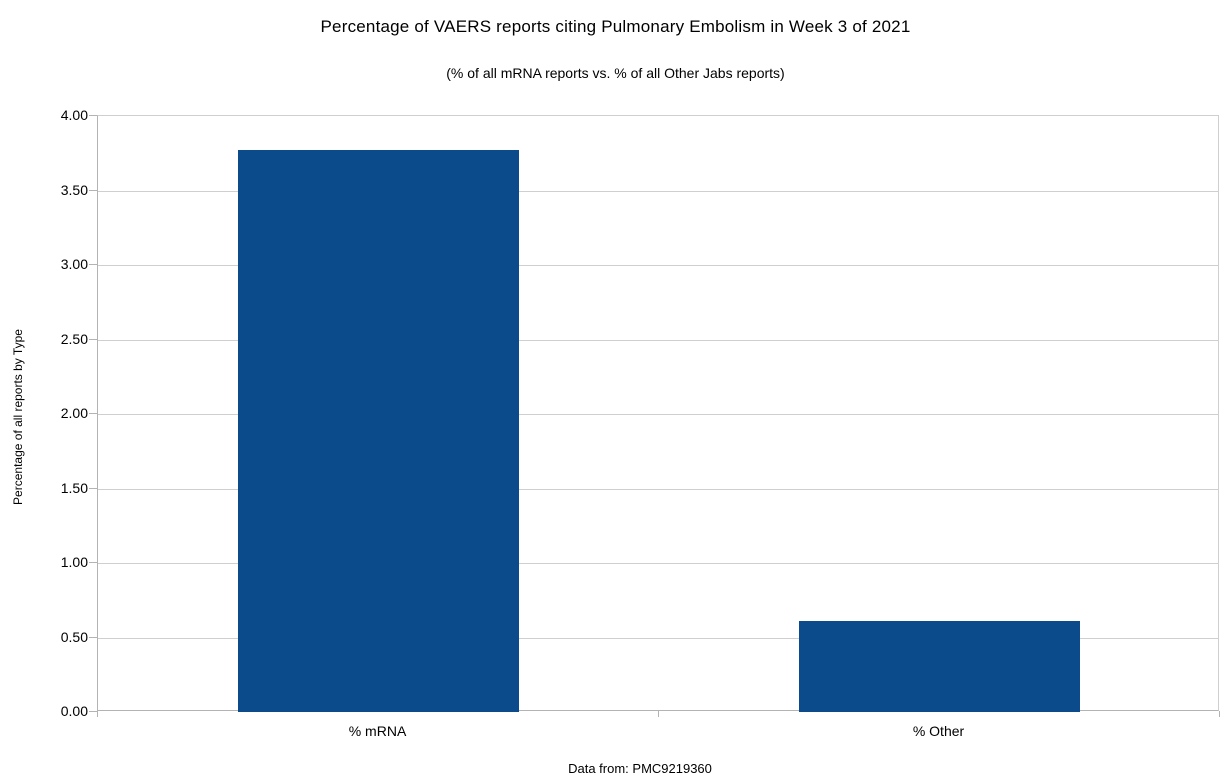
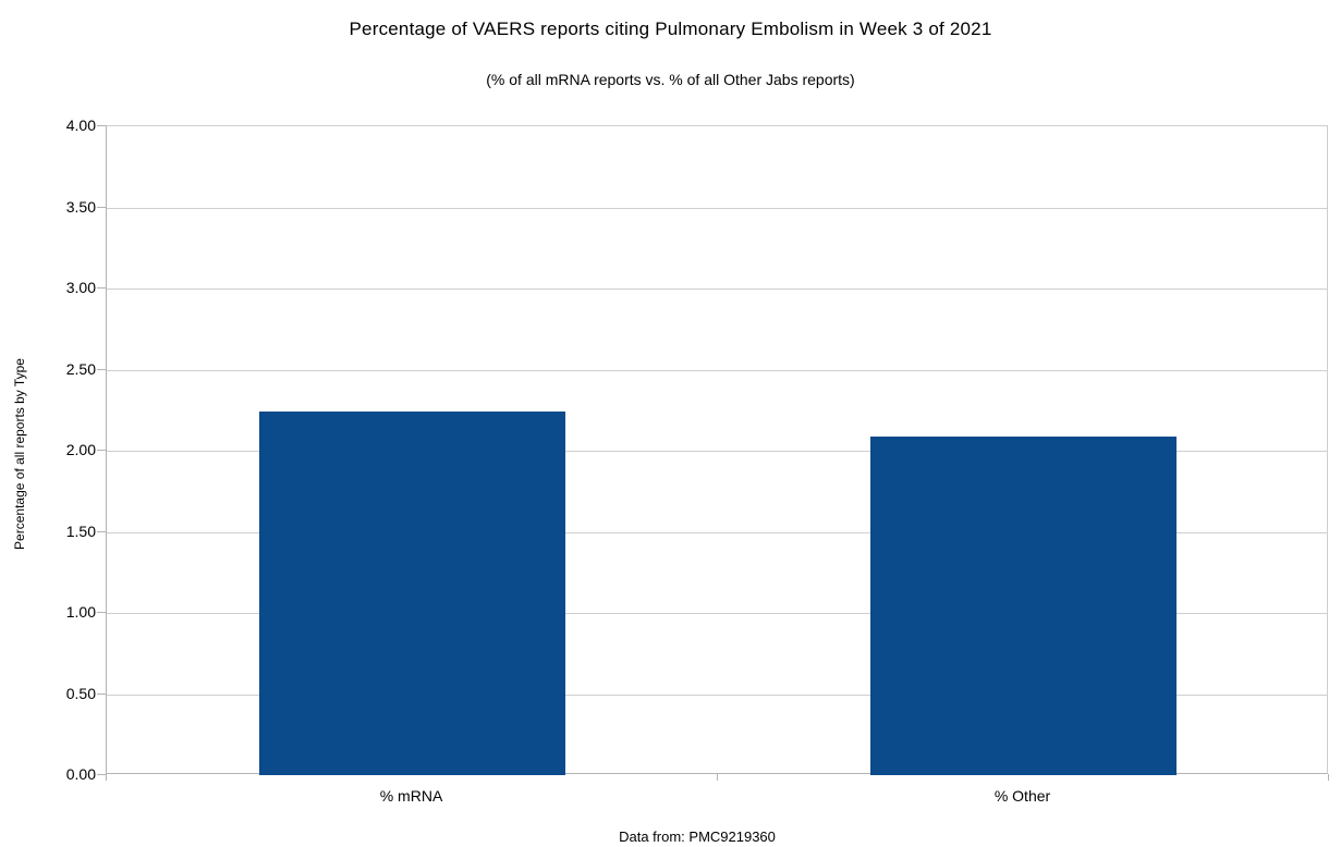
% mRNA: 3.77 -> 2.24
% Other: 0.61 -> 2.09
